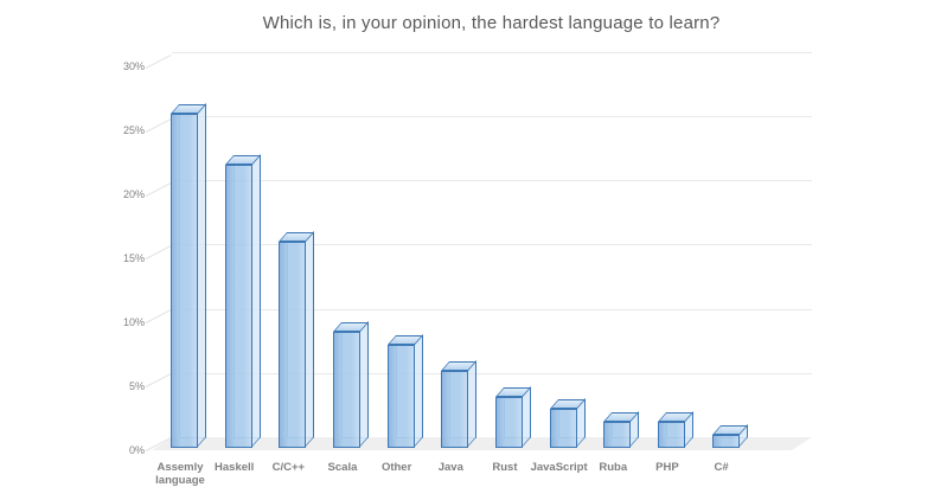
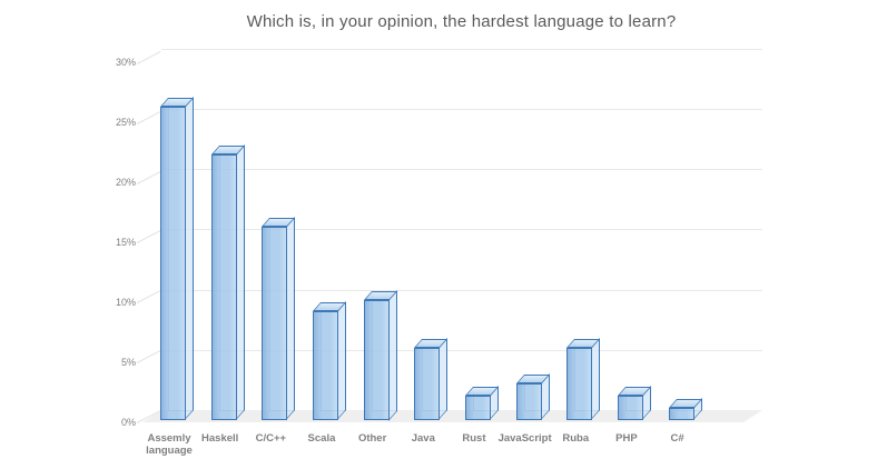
Other: 8% -> 10%
Rust: 4% -> 2%
Ruba: 2% -> 6%
